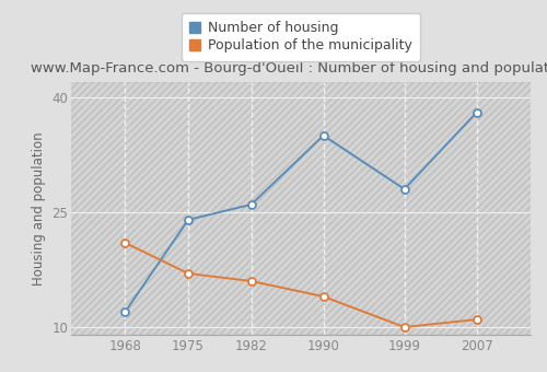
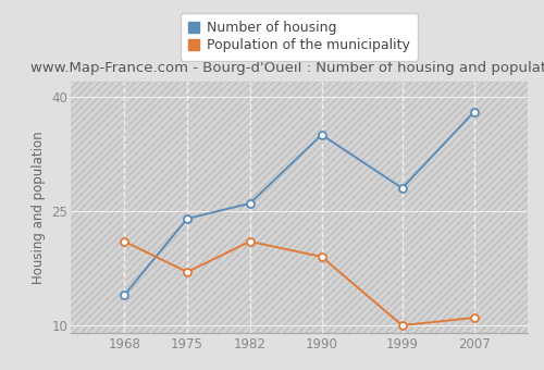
Number of housing/1968: 12 -> 14
Population of the municipality/1982: 16 -> 21
Population of the municipality/1990: 14 -> 19
